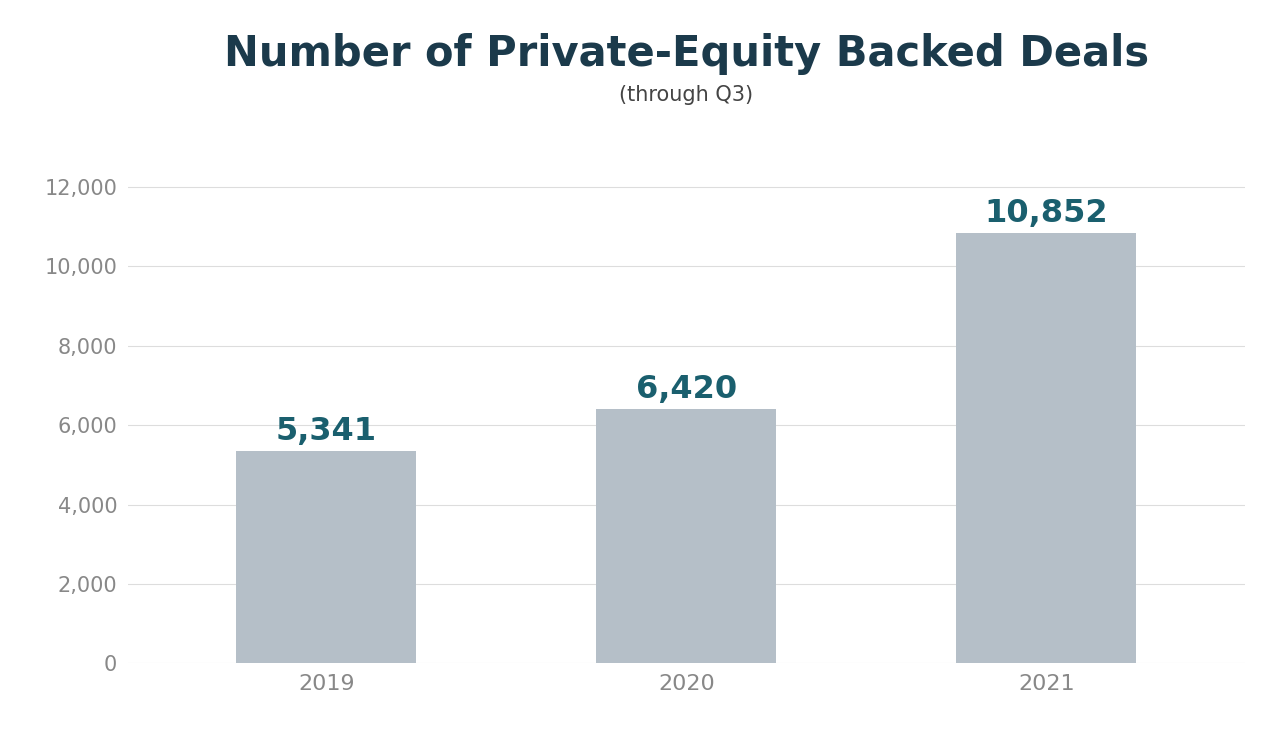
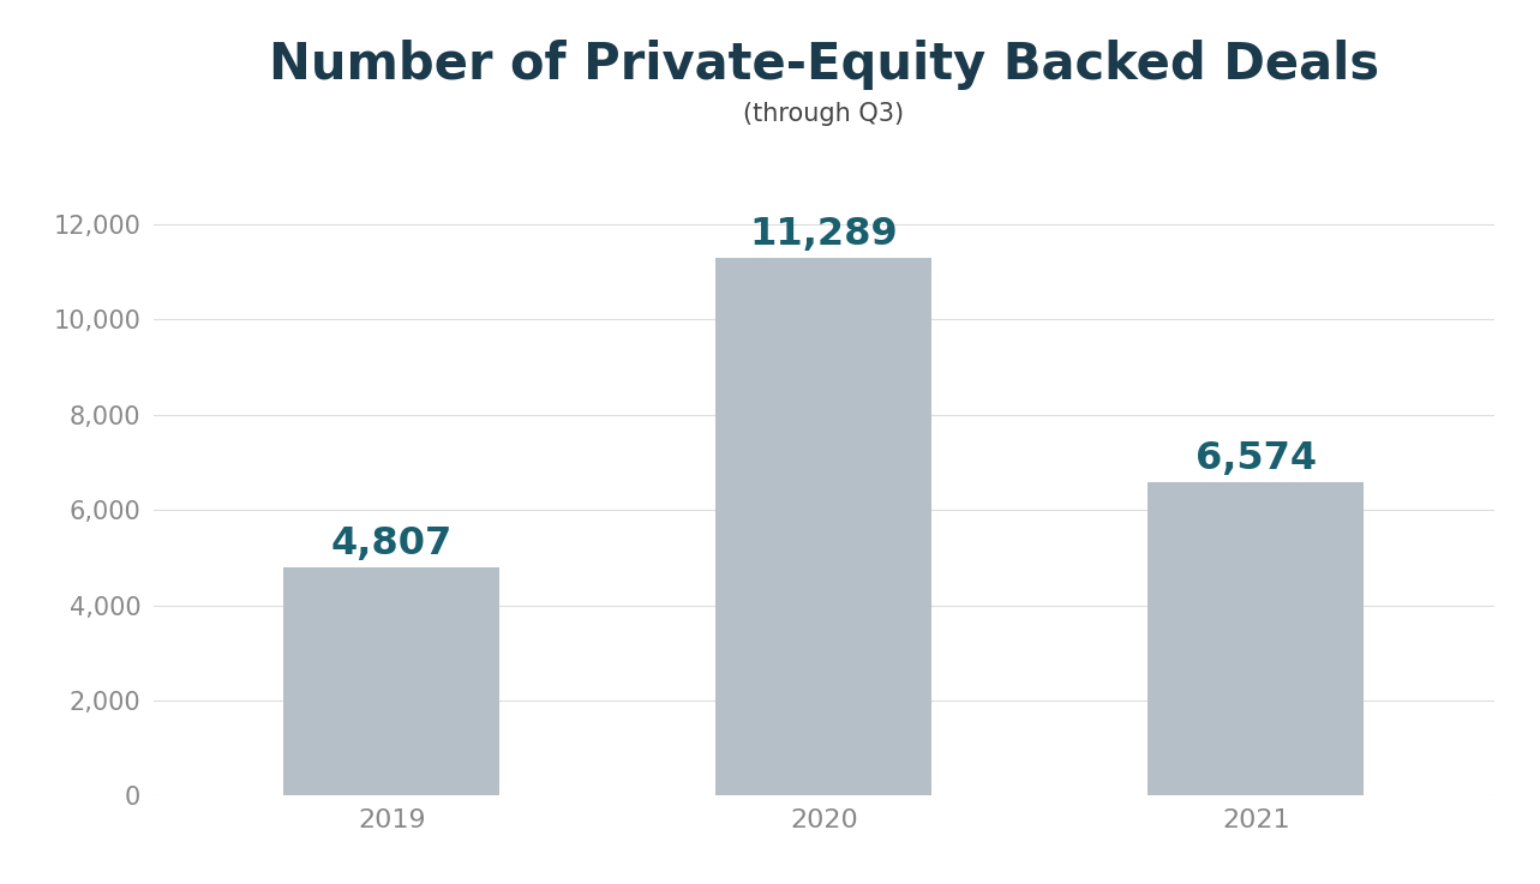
2019: 5,341 -> 4,807
2020: 6,420 -> 11,289
2021: 10,852 -> 6,574
